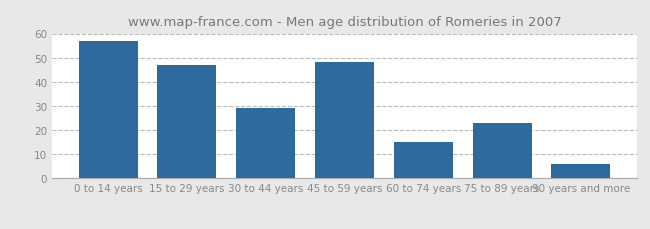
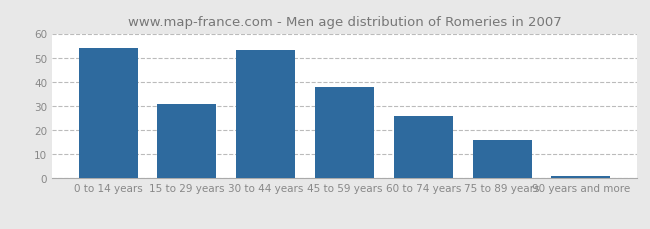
0 to 14 years: 57 -> 54
15 to 29 years: 47 -> 31
30 to 44 years: 29 -> 53
45 to 59 years: 48 -> 38
60 to 74 years: 15 -> 26
75 to 89 years: 23 -> 16
90 years and more: 6 -> 1
